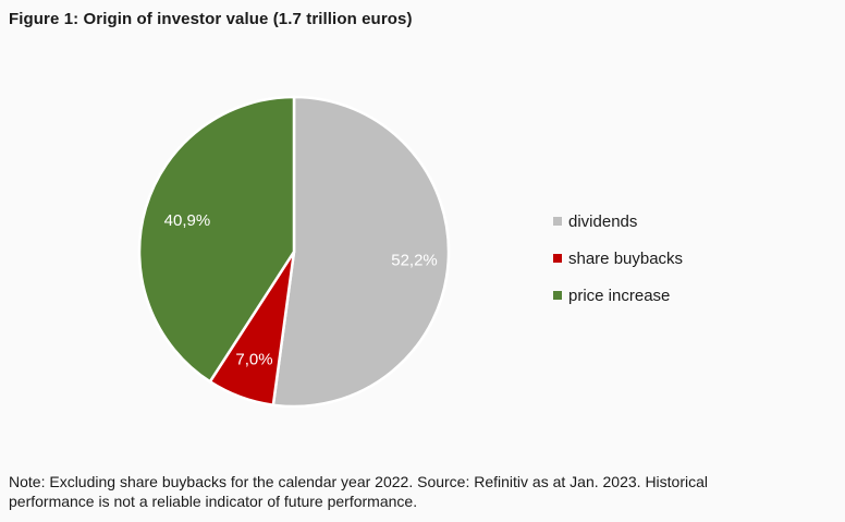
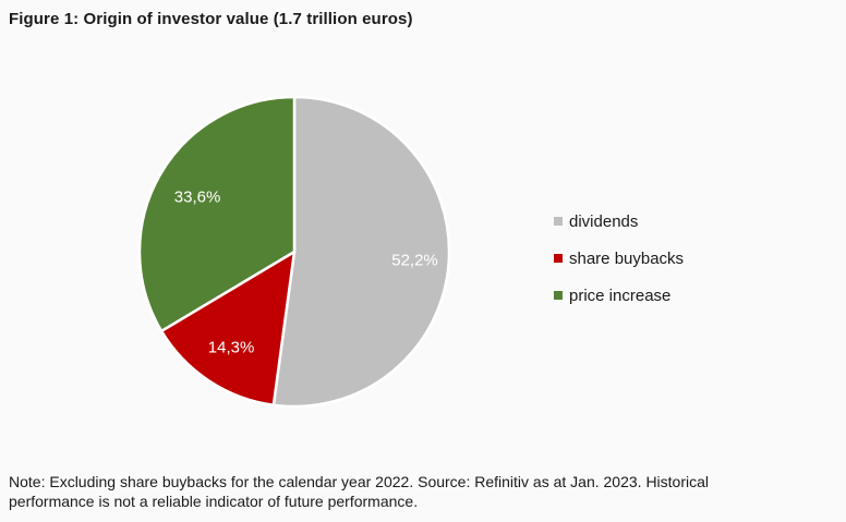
share buybacks: 7,0% -> 14,3%
price increase: 40,9% -> 33,6%
